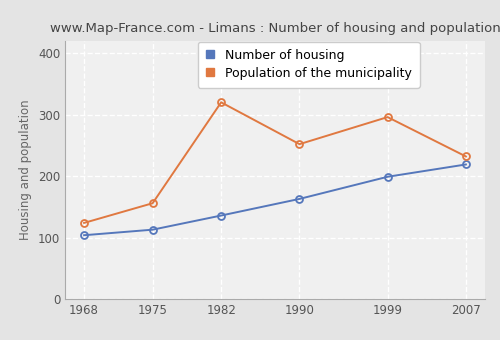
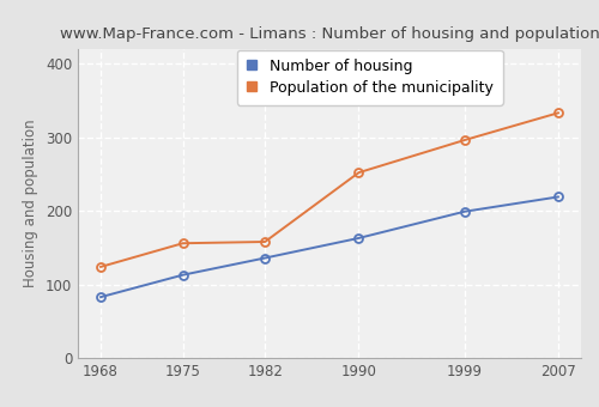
Number of housing/1968: 104 -> 83
Population of the municipality/1982: 320 -> 158
Population of the municipality/2007: 232 -> 333
